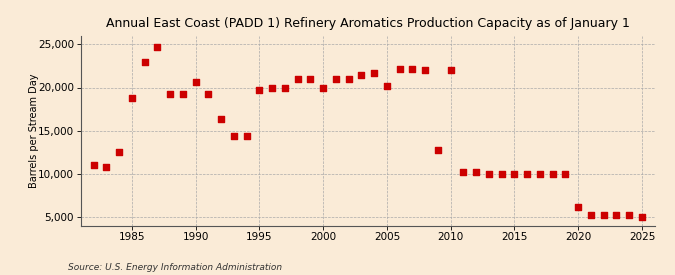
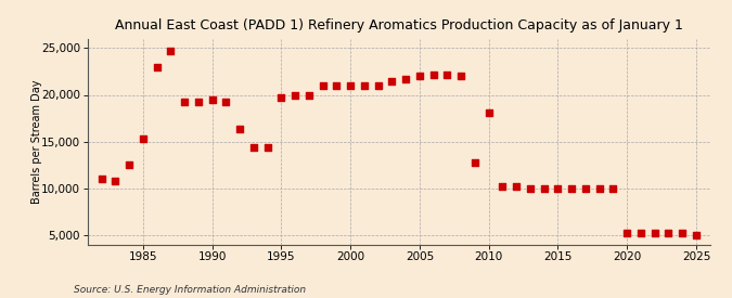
1985: 18,800 -> 15,300
1990: 20,600 -> 19,500
2000: 20,000 -> 21,000
2005: 20,200 -> 22,000
2010: 22,000 -> 18,100
2020: 6,200 -> 5,200
